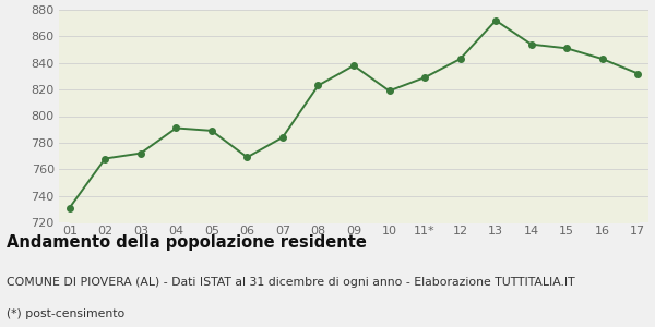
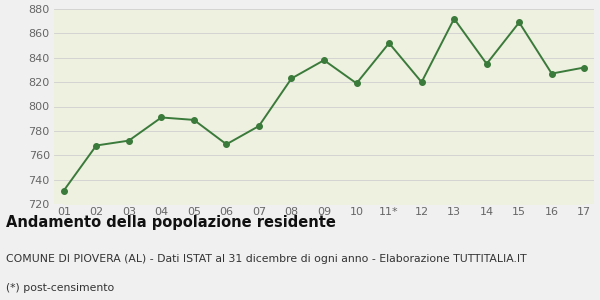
11*: 829 -> 852
12: 843 -> 820
14: 854 -> 835
15: 851 -> 869
16: 843 -> 827
